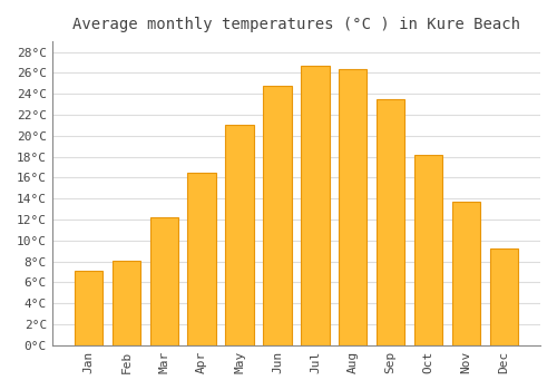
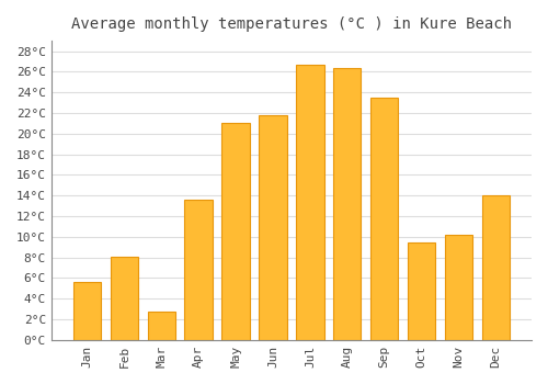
Jan: 7.1°C -> 5.6°C
Mar: 12.2°C -> 2.8°C
Apr: 16.5°C -> 13.6°C
Jun: 24.8°C -> 21.8°C
Oct: 18.2°C -> 9.4°C
Nov: 13.7°C -> 10.2°C
Dec: 9.2°C -> 14.0°C
